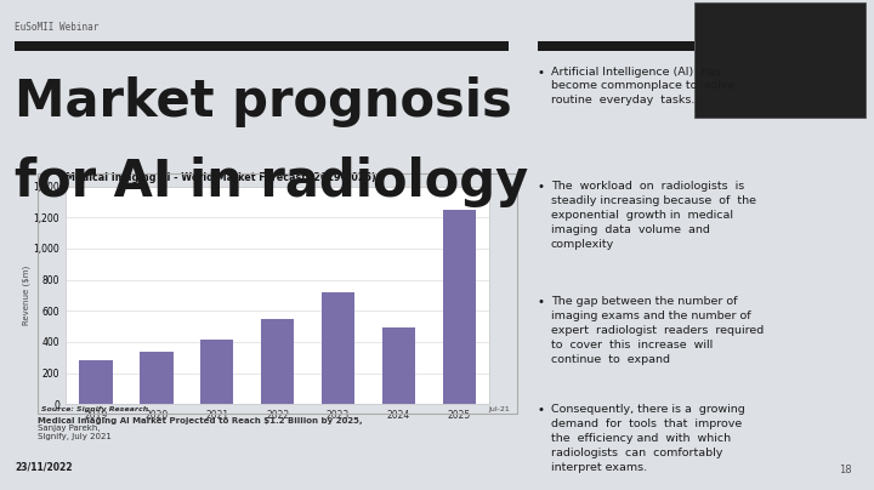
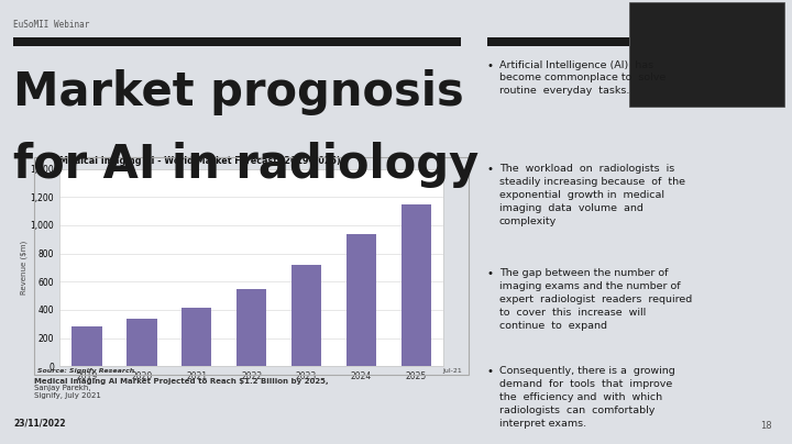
2024: 490 -> 940
2025: 1,250 -> 1,150
